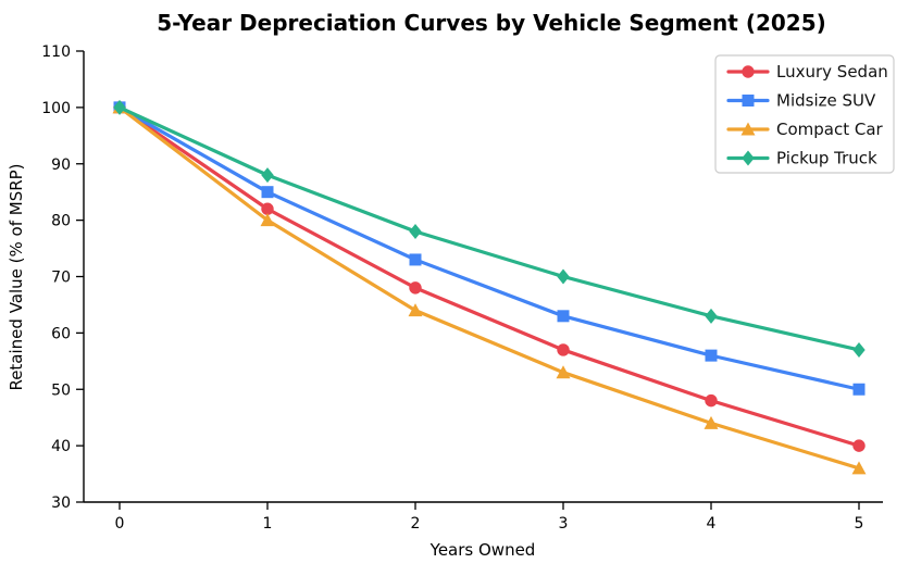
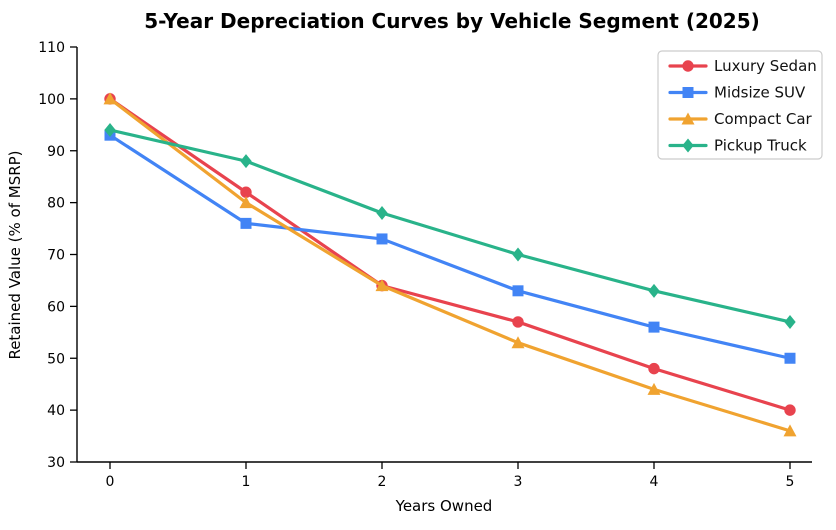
Midsize SUV/0: 100 -> 93
Pickup Truck/0: 100 -> 94
Midsize SUV/1: 85 -> 76
Luxury Sedan/2: 68 -> 64
